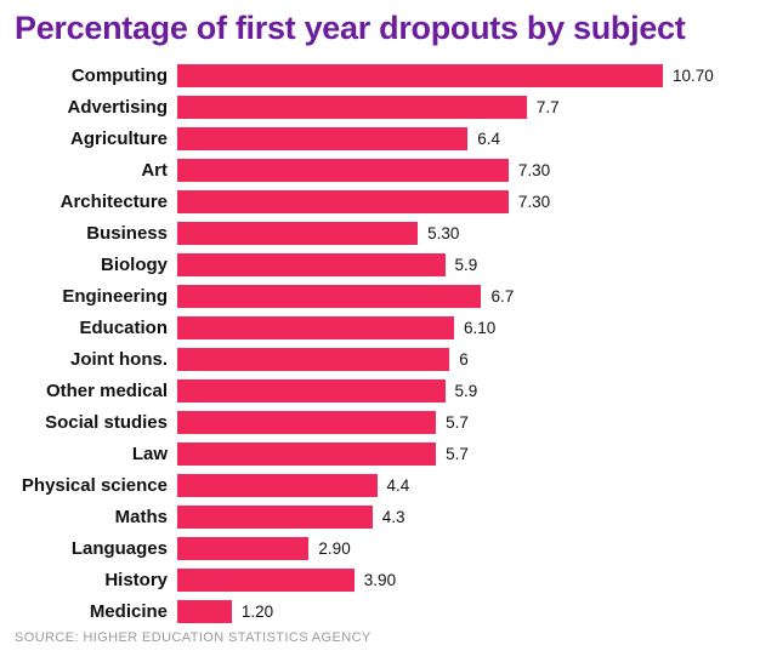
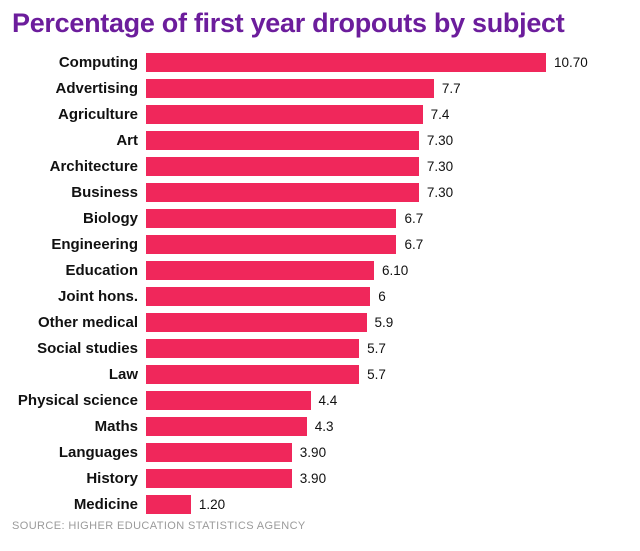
Agriculture: 6.4 -> 7.4
Business: 5.30 -> 7.30
Biology: 5.9 -> 6.7
Languages: 2.90 -> 3.90
